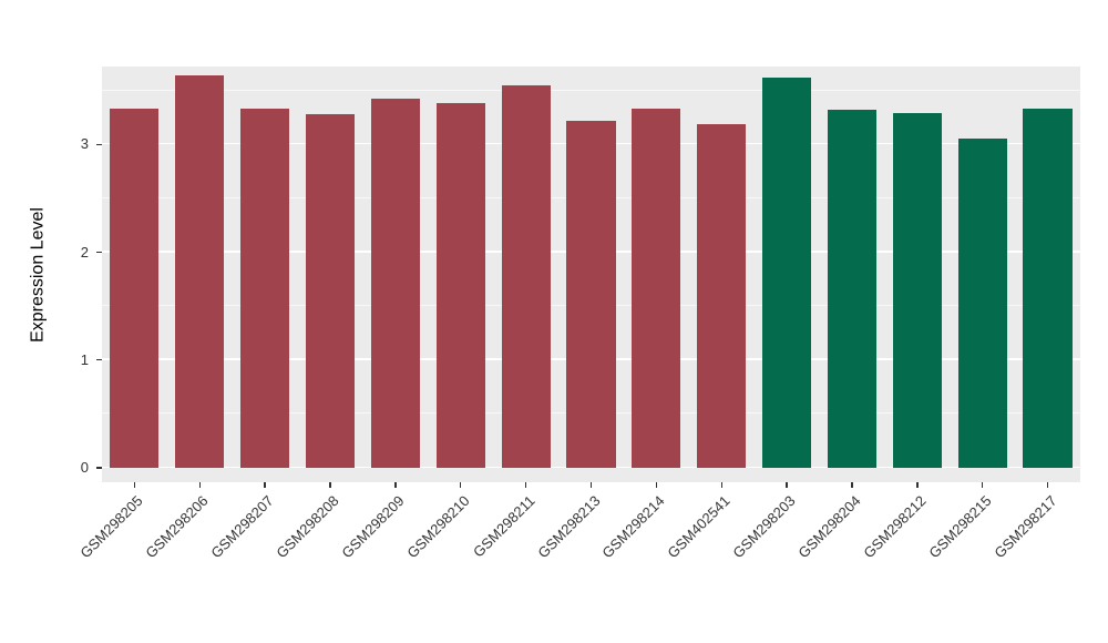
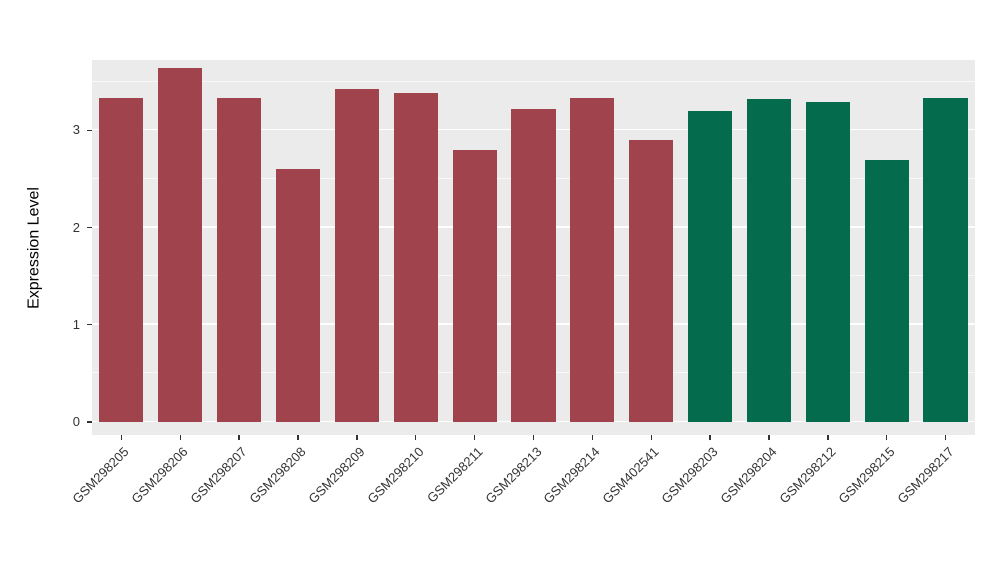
GSM298208: 3.3 -> 2.6
GSM298211: 3.5 -> 2.8
GSM402541: 3.2 -> 2.9
GSM298203: 3.6 -> 3.2
GSM298215: 3.1 -> 2.7
